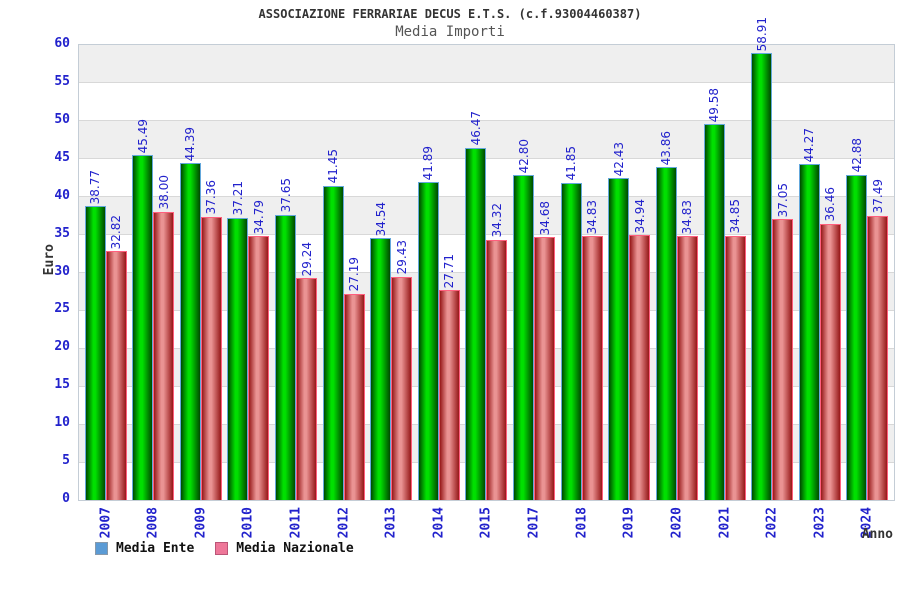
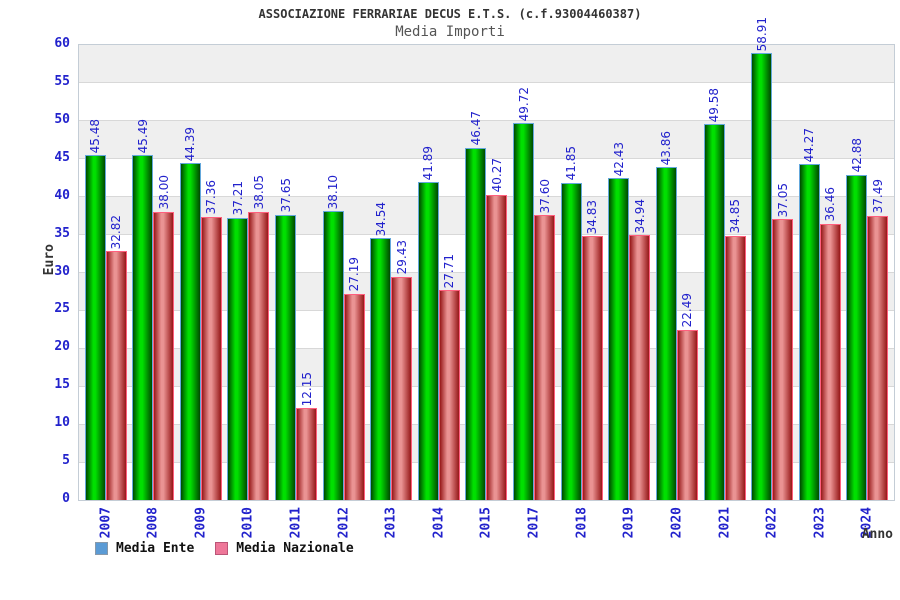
Media Ente/2007: 38.77 -> 45.48
Media Nazionale/2010: 34.79 -> 38.05
Media Nazionale/2011: 29.24 -> 12.15
Media Ente/2012: 41.45 -> 38.10
Media Nazionale/2015: 34.32 -> 40.27
Media Ente/2017: 42.80 -> 49.72
Media Nazionale/2017: 34.68 -> 37.60
Media Nazionale/2020: 34.83 -> 22.49
